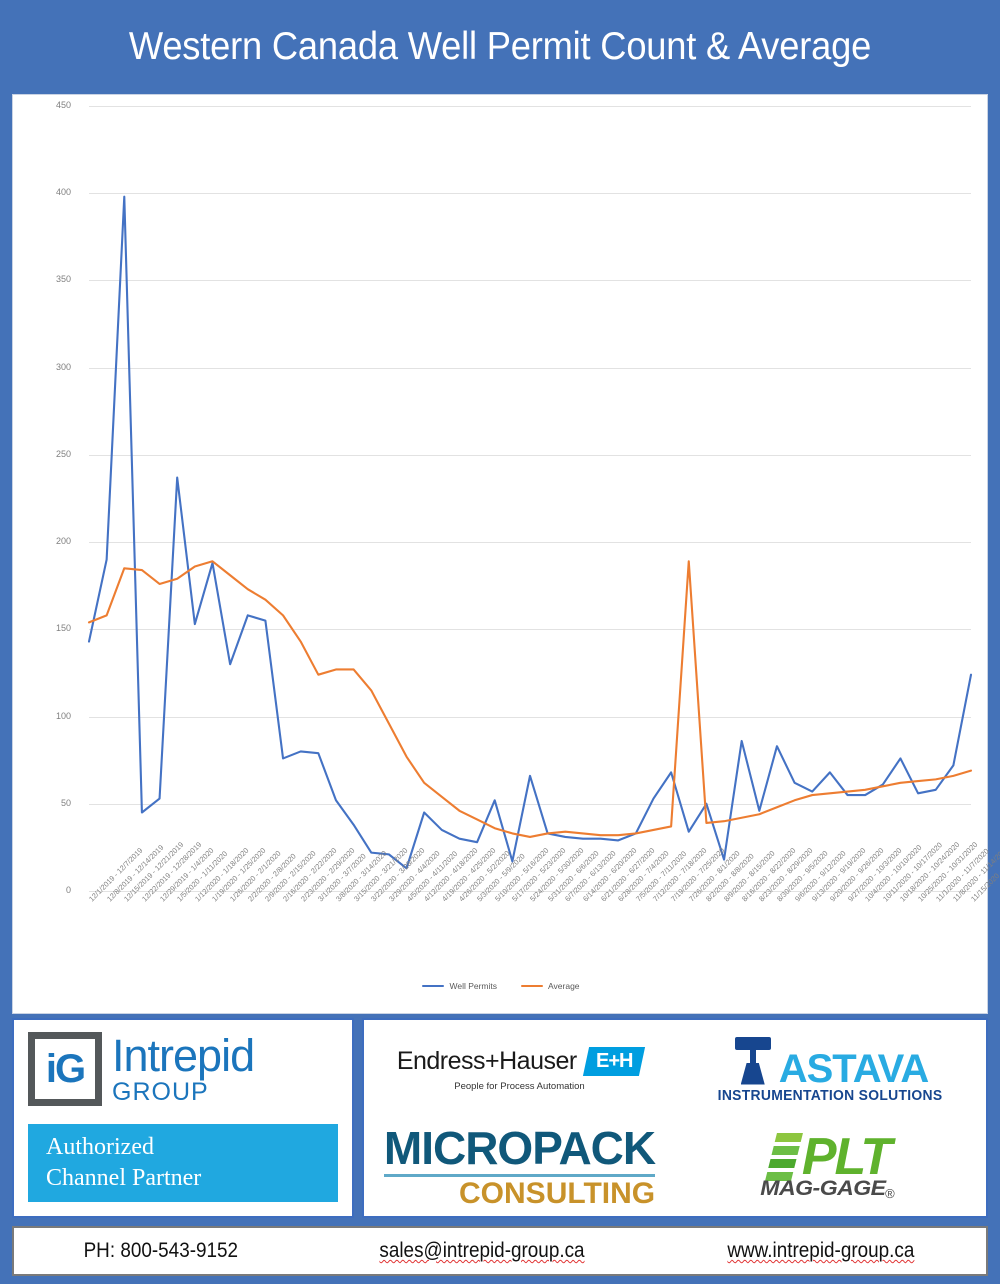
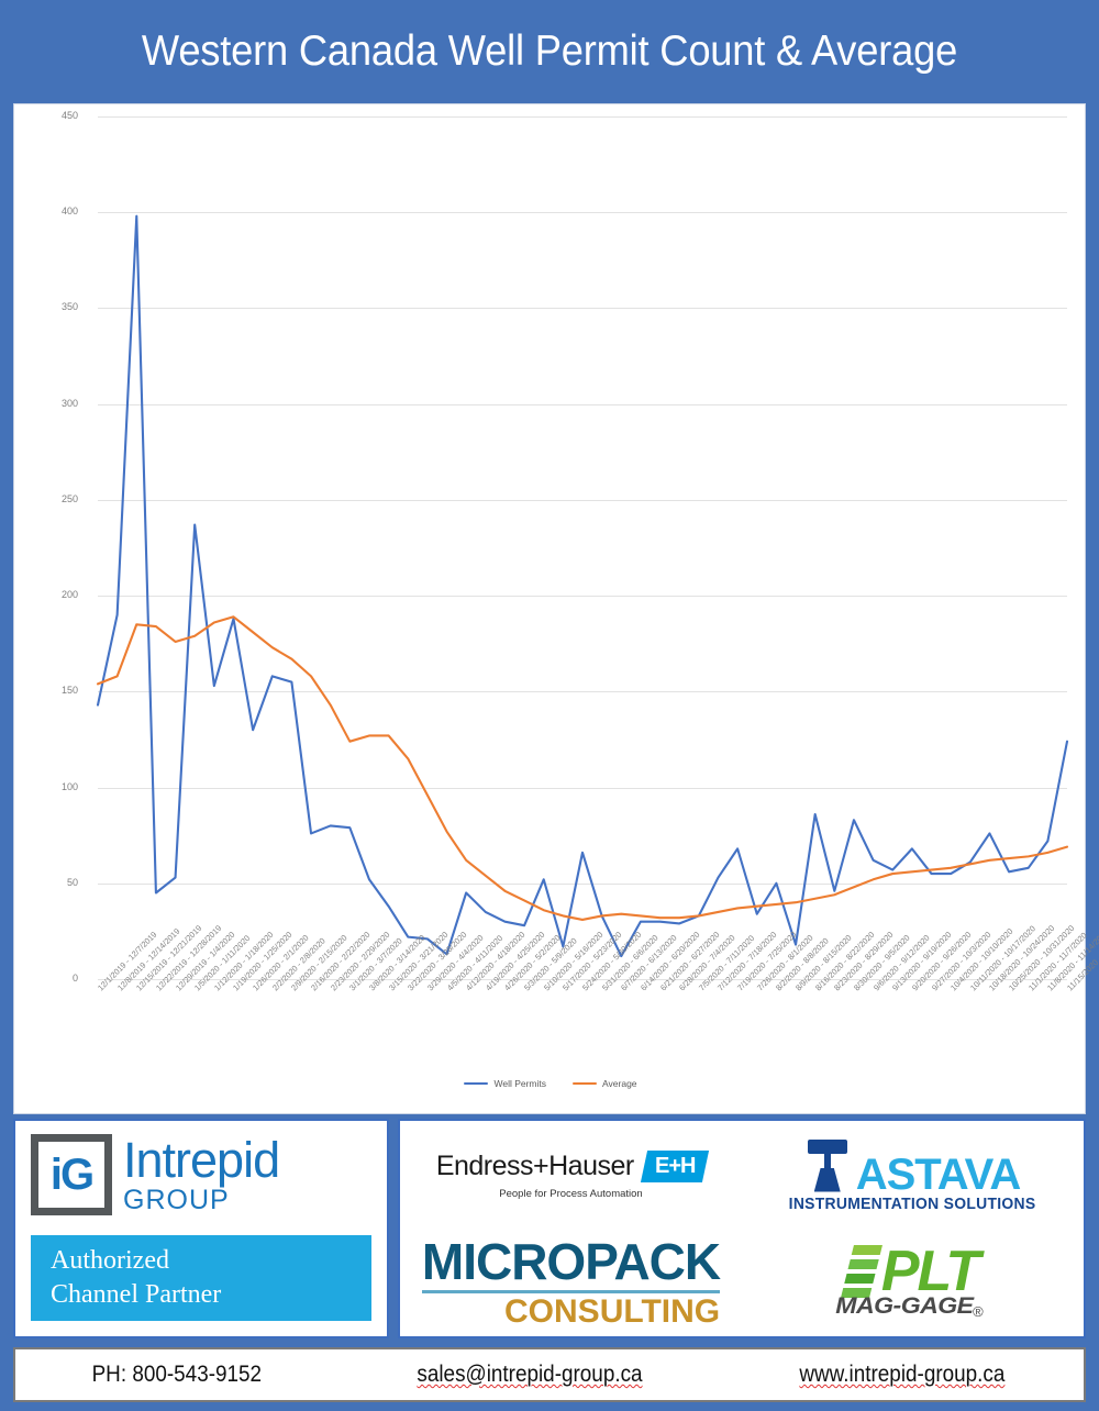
Well Permits/6/7/2020 - 6/13/2020: 31 -> 12
Average/7/26/2020 - 8/1/2020: 189 -> 38
